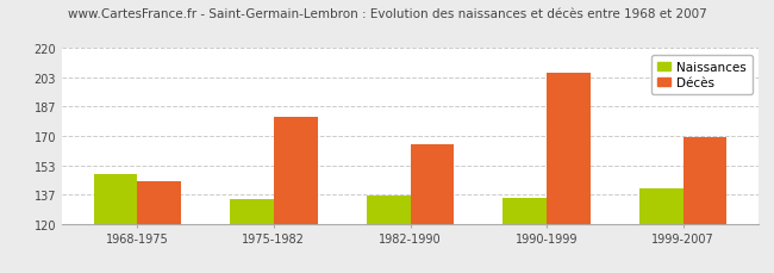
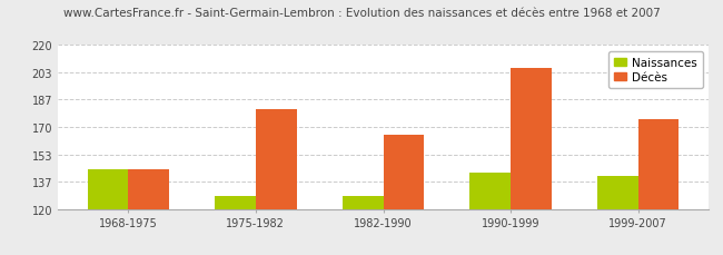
Naissances/1968-1975: 148 -> 144
Naissances/1975-1982: 134 -> 128
Naissances/1982-1990: 136 -> 128
Naissances/1990-1999: 135 -> 142
Décès/1999-2007: 169 -> 175
